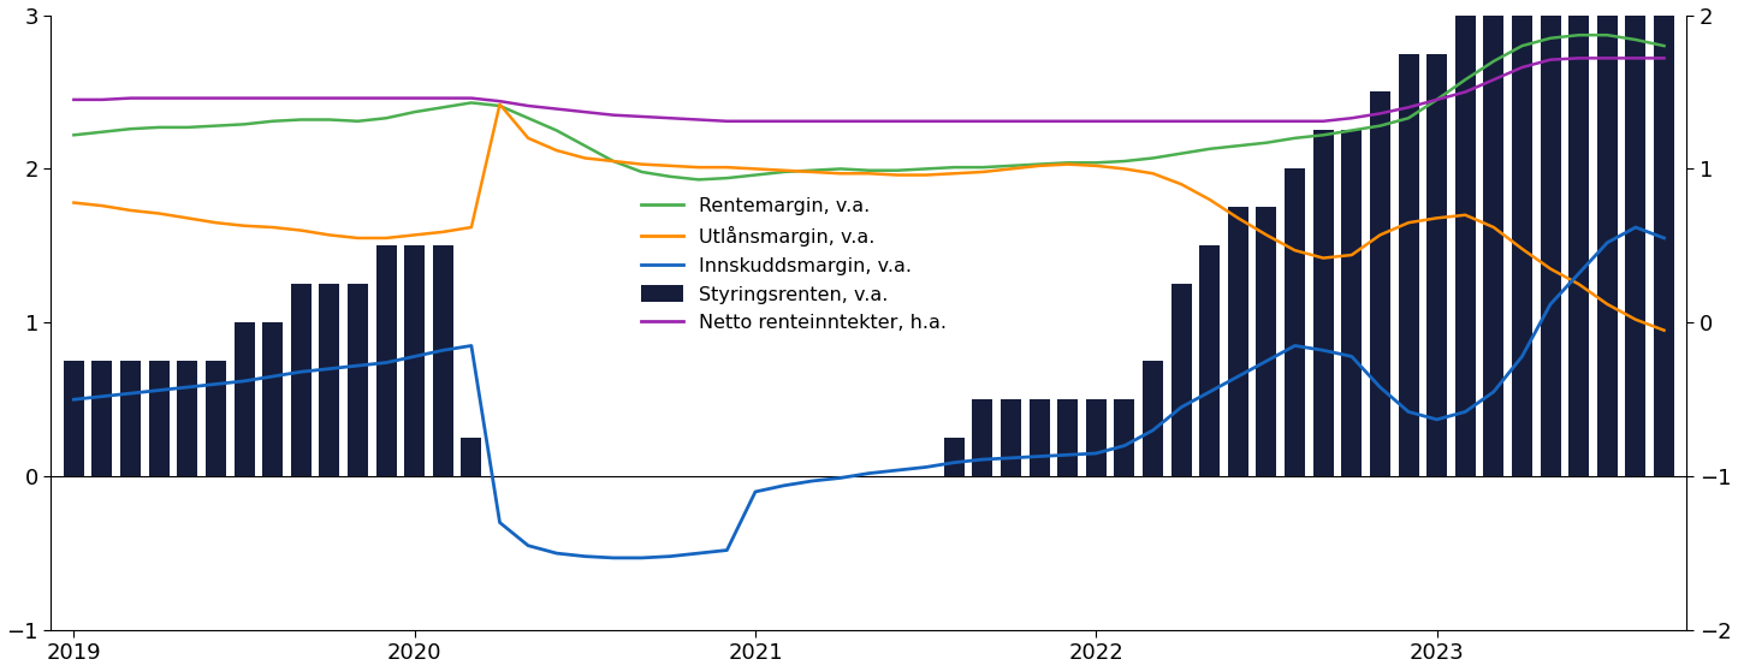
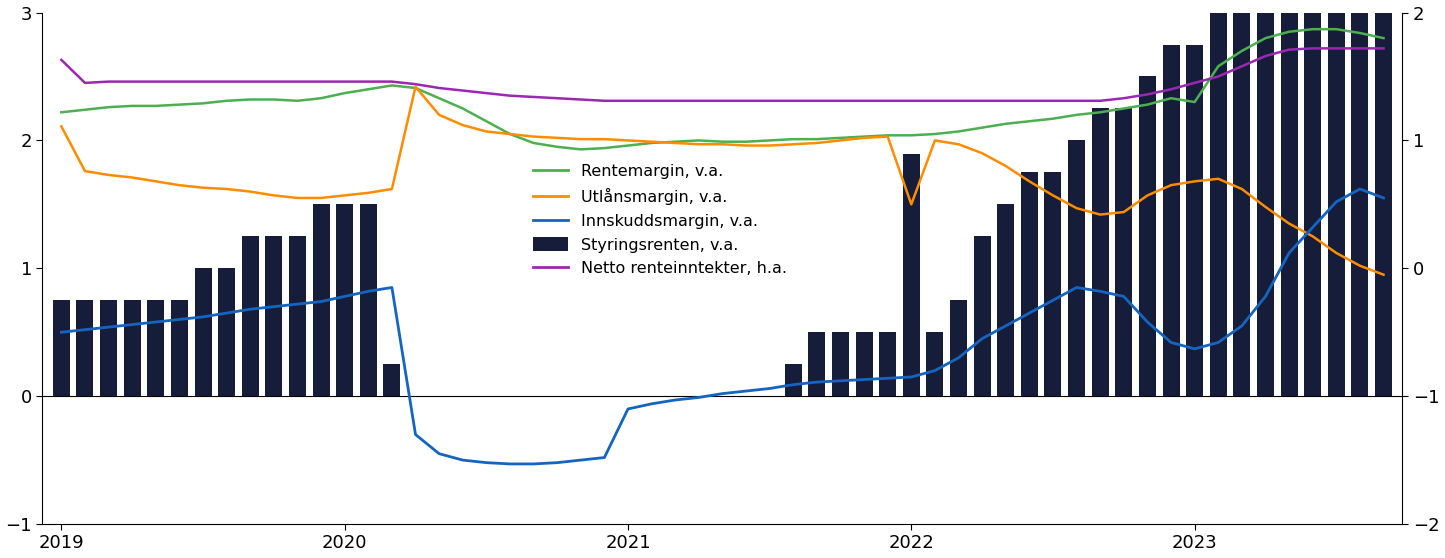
Utlånsmargin, v.a./2019: 1.78 -> 2.11
Netto renteinntekter, h.a./2019: 1.45 -> 1.63
Styringsrenten, v.a./2022: 0.50 -> 1.89
Utlånsmargin, v.a./2022: 2.02 -> 1.50
Rentemargin, v.a./2023: 2.45 -> 2.30
